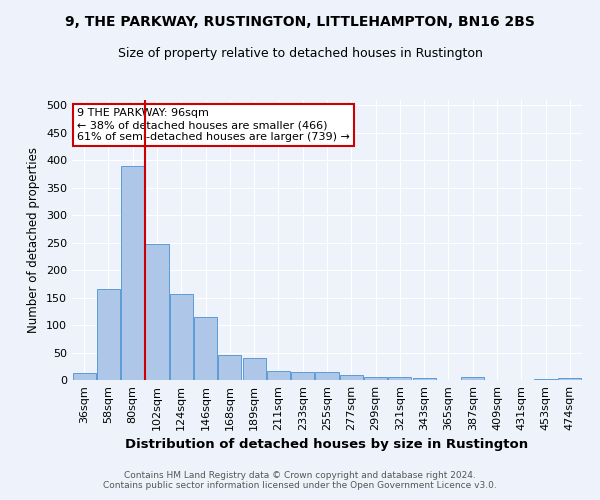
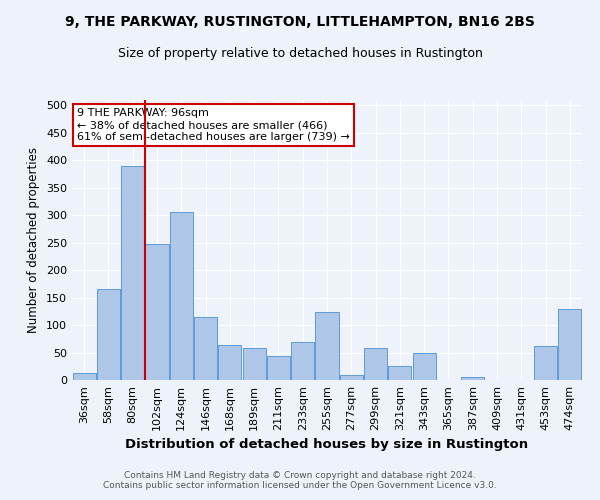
124sqm: 156 -> 306
168sqm: 45 -> 64
189sqm: 40 -> 58
211sqm: 17 -> 44
233sqm: 15 -> 70
255sqm: 15 -> 124
299sqm: 6 -> 58
321sqm: 5 -> 26
343sqm: 3 -> 50
453sqm: 2 -> 62
474sqm: 4 -> 130
